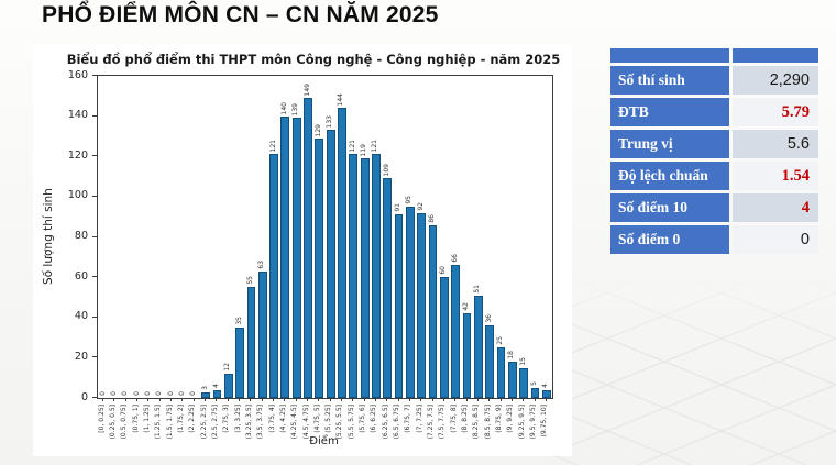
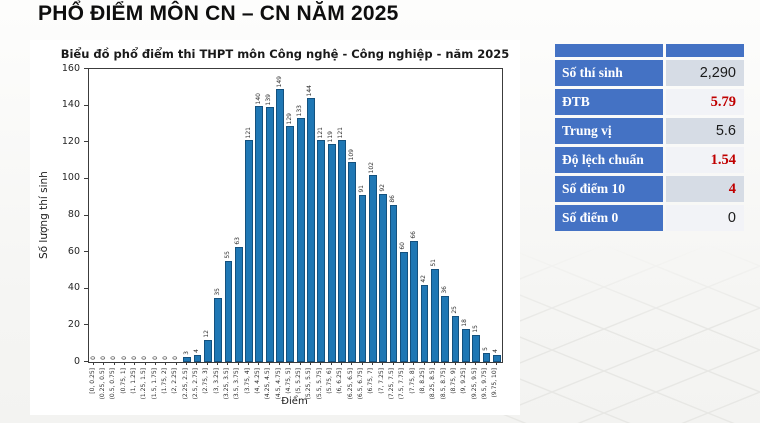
(6.75, 7]: 95 -> 102
